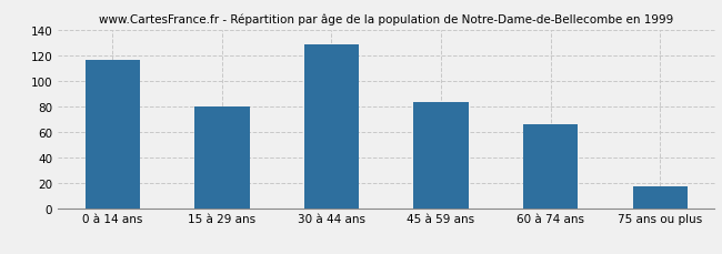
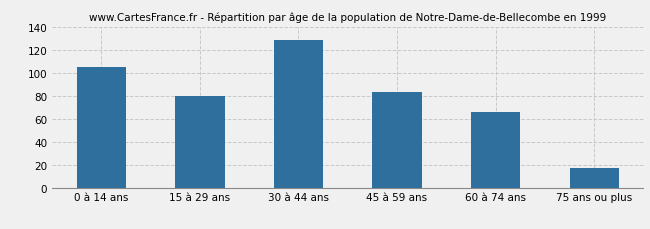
0 à 14 ans: 116 -> 105
